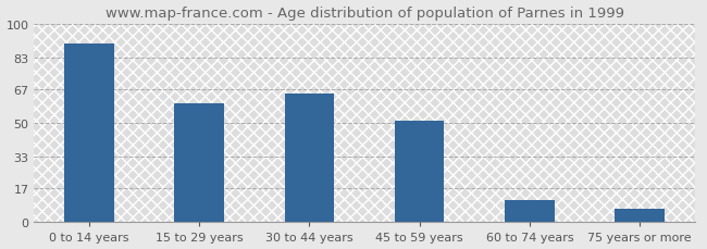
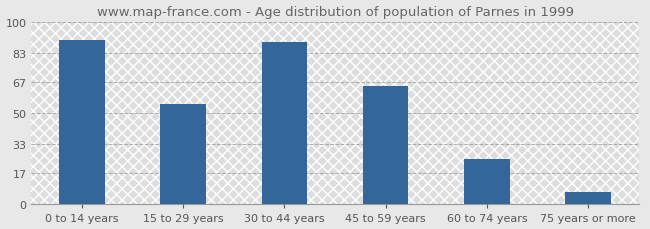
15 to 29 years: 60 -> 55
30 to 44 years: 65 -> 89
45 to 59 years: 51 -> 65
60 to 74 years: 11 -> 25
